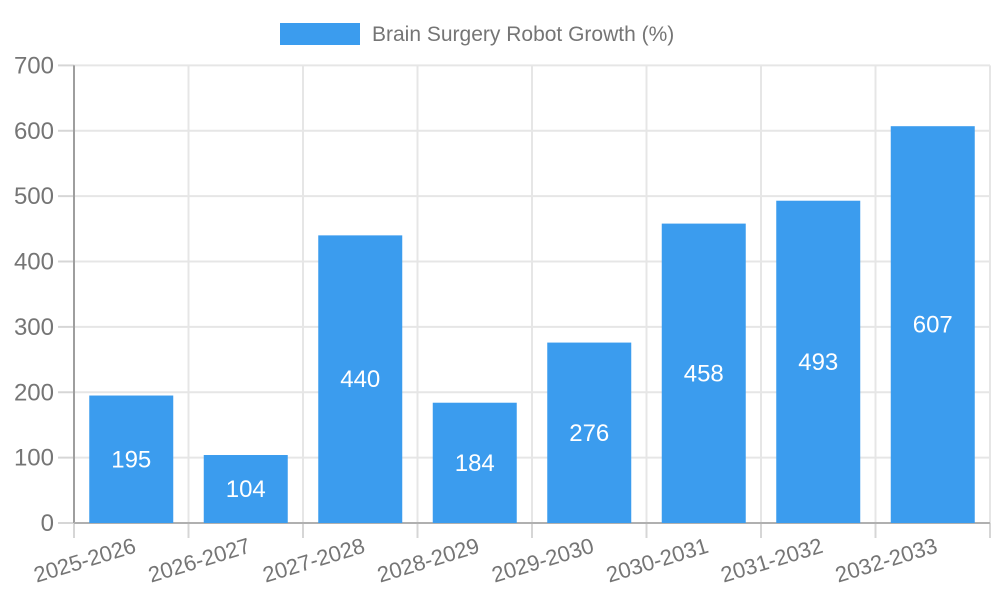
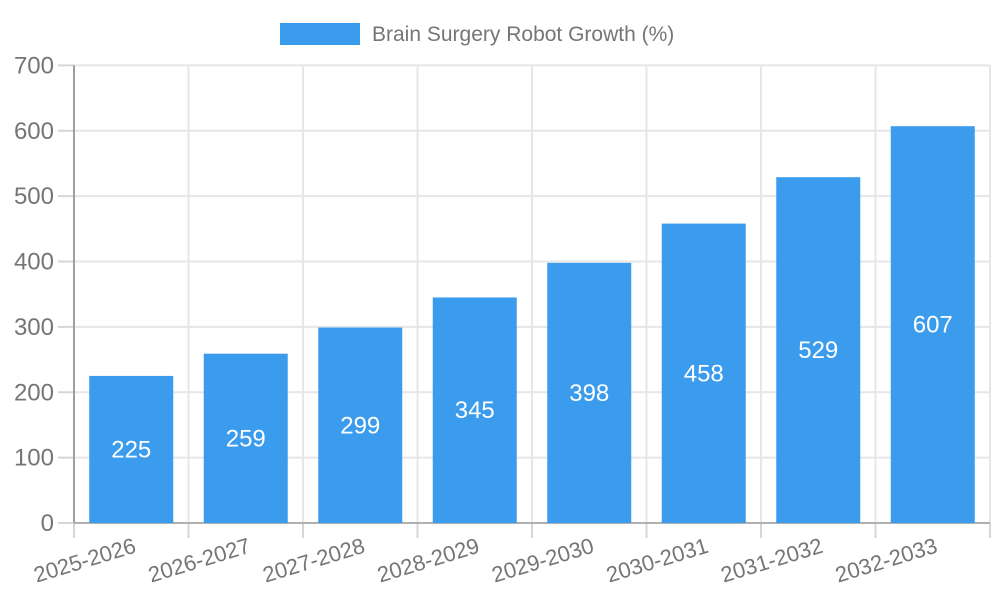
2025-2026: 195 -> 225
2026-2027: 104 -> 259
2027-2028: 440 -> 299
2028-2029: 184 -> 345
2029-2030: 276 -> 398
2031-2032: 493 -> 529
